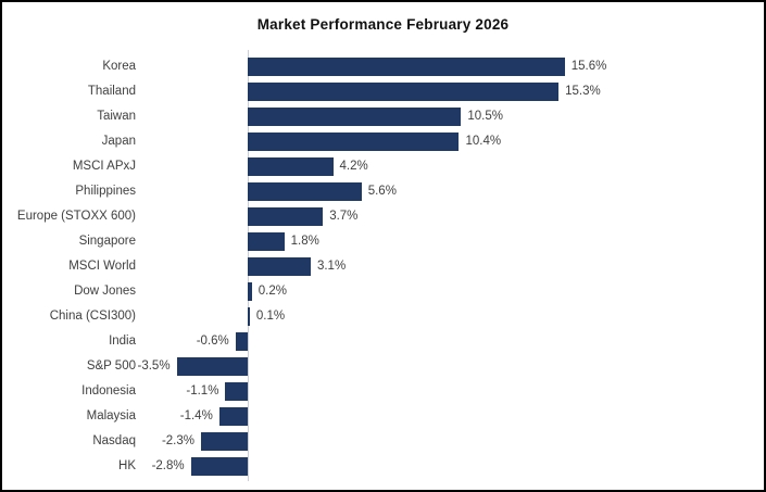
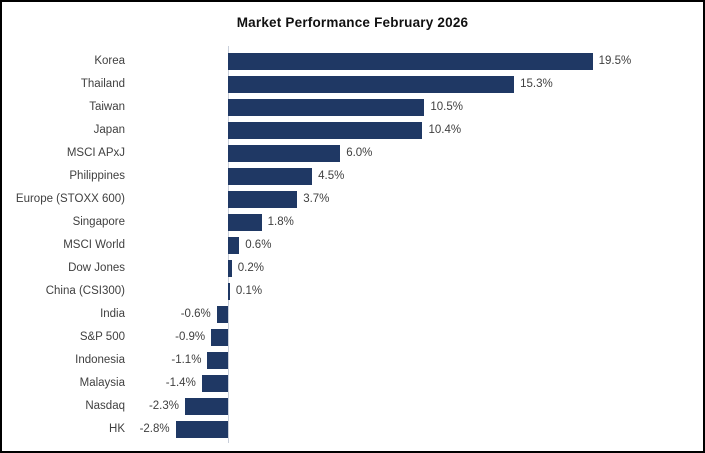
Korea: 15.6% -> 19.5%
MSCI APxJ: 4.2% -> 6.0%
Philippines: 5.6% -> 4.5%
MSCI World: 3.1% -> 0.6%
S&P 500: -3.5% -> -0.9%
